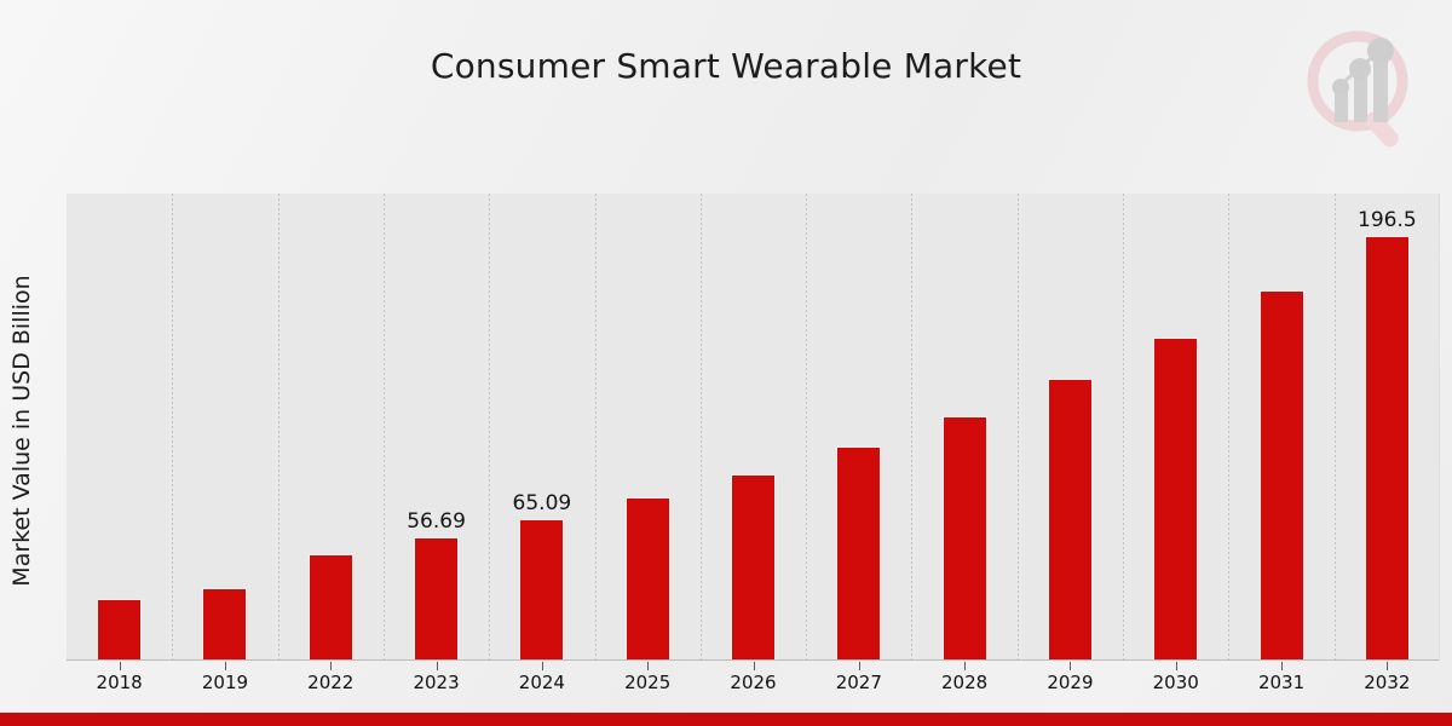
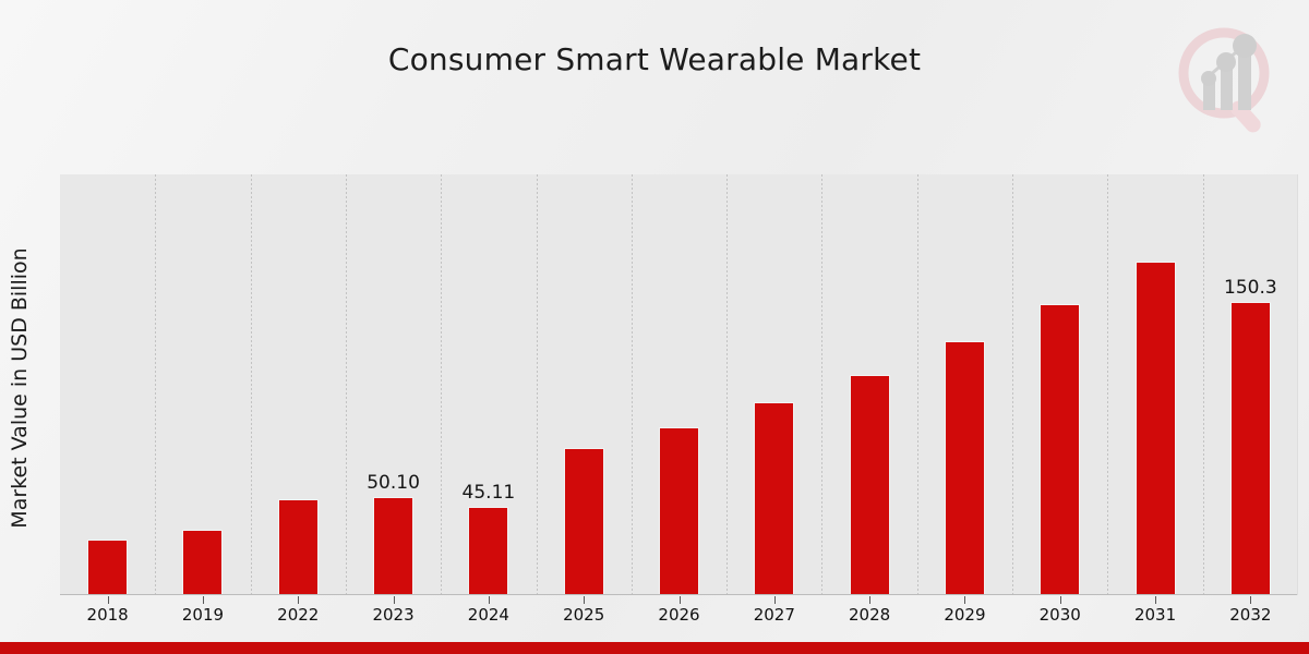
2023: 56.69 -> 50.10
2024: 65.09 -> 45.11
2032: 196.5 -> 150.3
